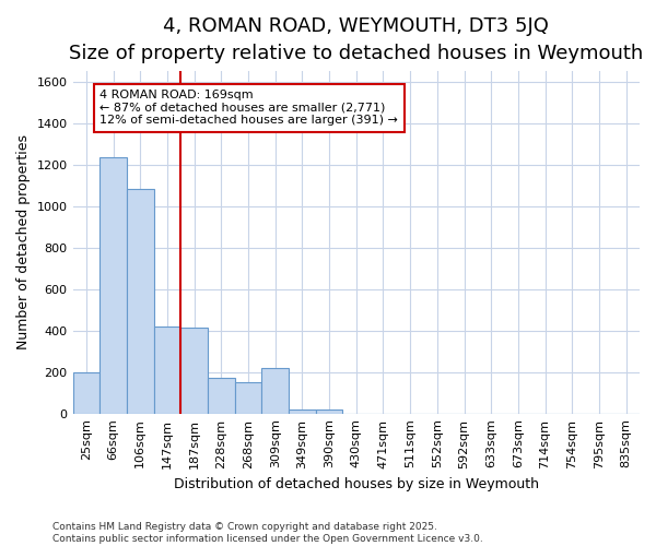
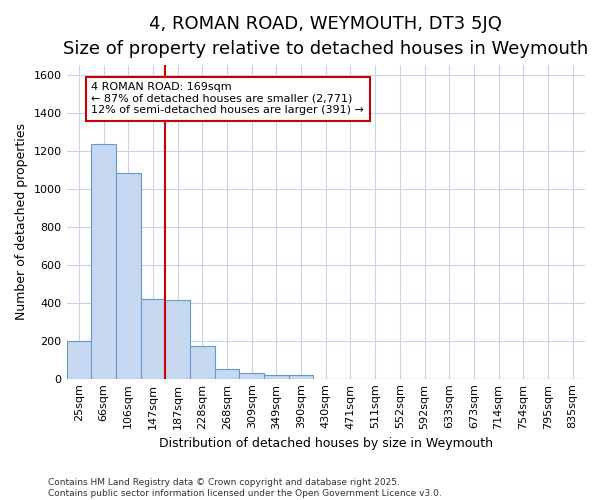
268sqm: 150 -> 50
309sqm: 220 -> 30
